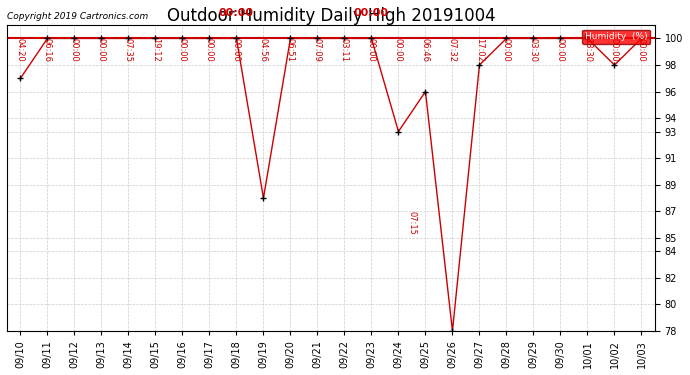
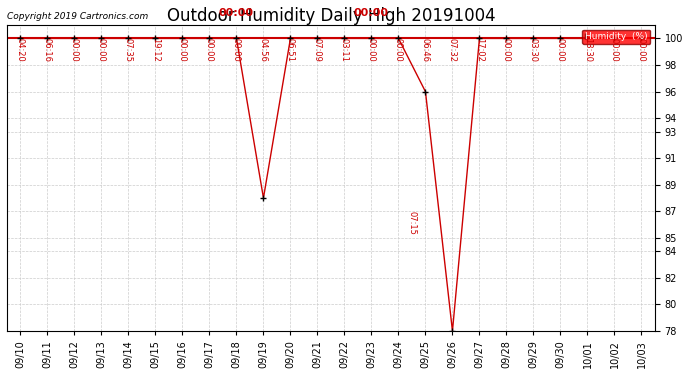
09/10: 97 -> 100
09/24: 93 -> 100
09/27: 98 -> 100
10/02: 98 -> 100
